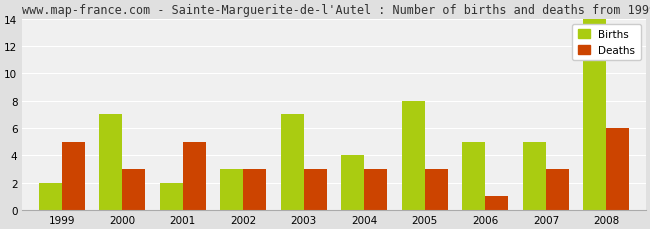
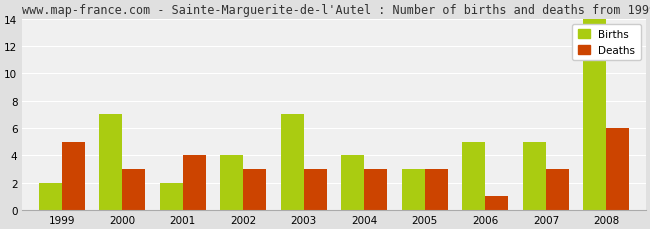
Deaths/2001: 5 -> 4
Births/2002: 3 -> 4
Births/2005: 8 -> 3
